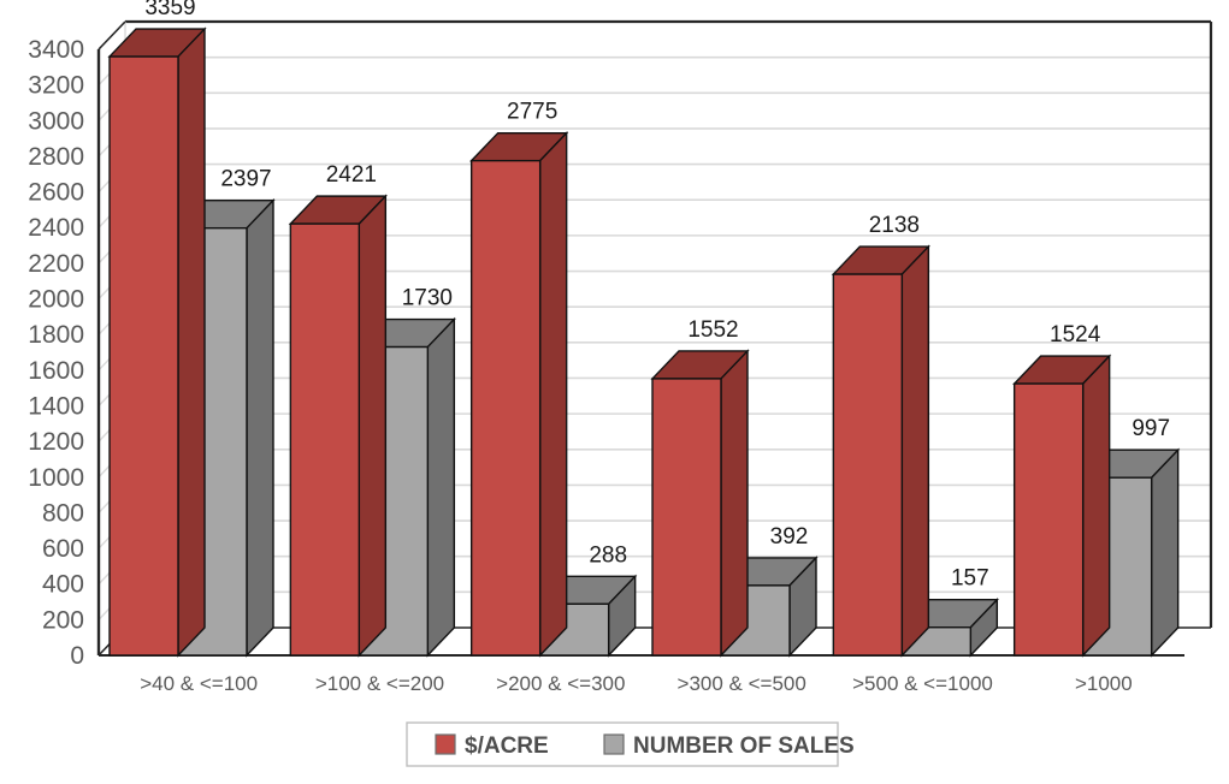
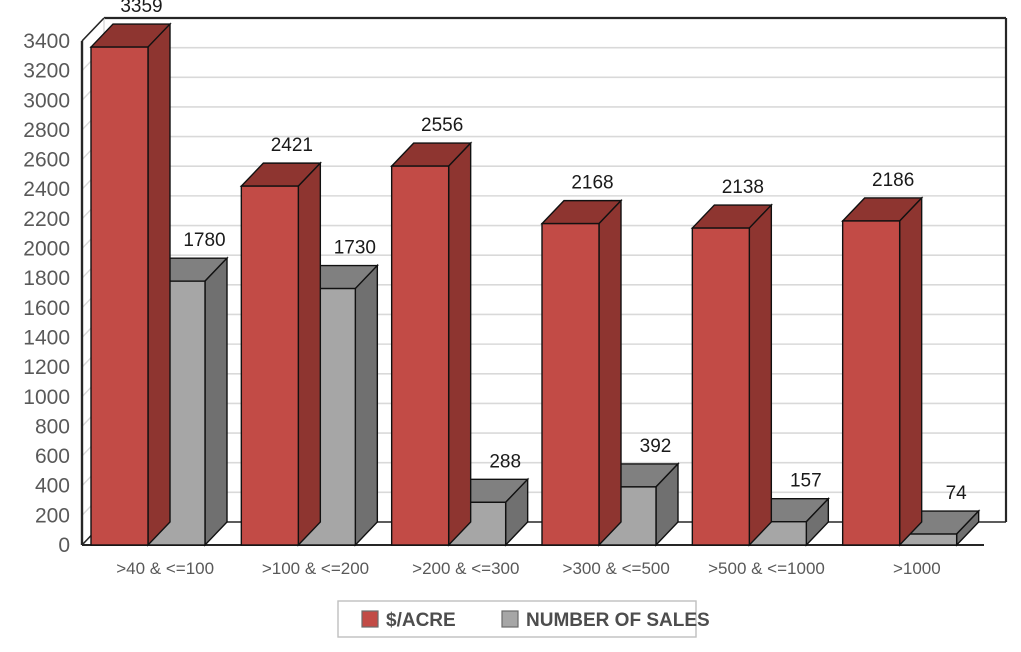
NUMBER OF SALES/>40 & <=100: 2397 -> 1780
$/ACRE/>200 & <=300: 2775 -> 2556
$/ACRE/>300 & <=500: 1552 -> 2168
$/ACRE/>1000: 1524 -> 2186
NUMBER OF SALES/>1000: 997 -> 74
